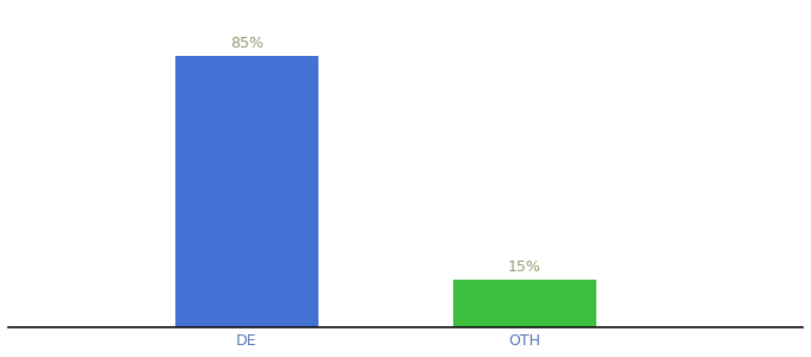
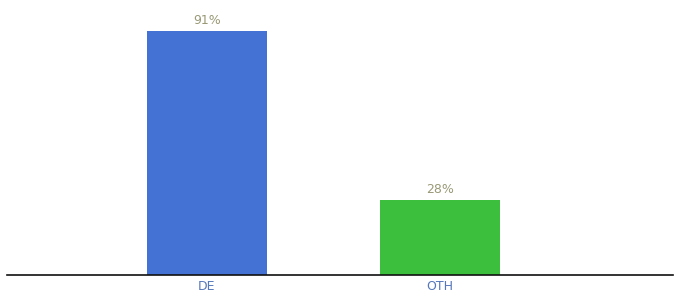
DE: 85% -> 91%
OTH: 15% -> 28%
